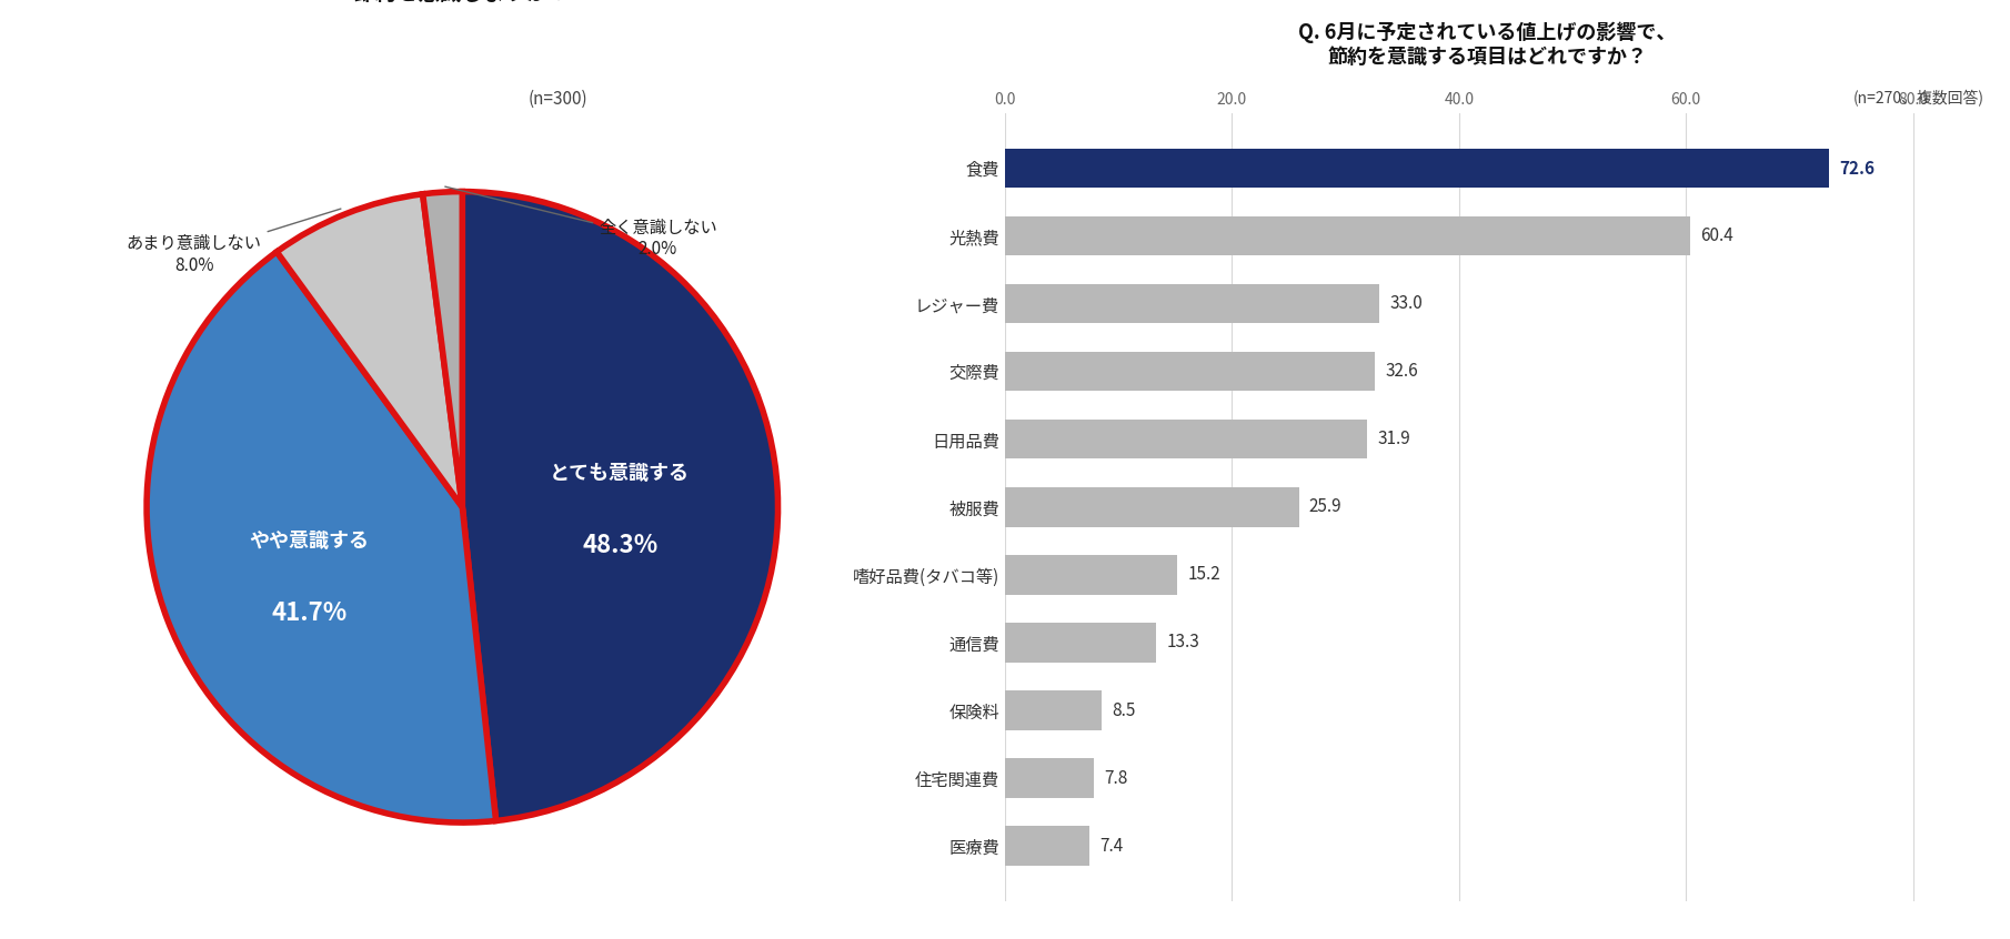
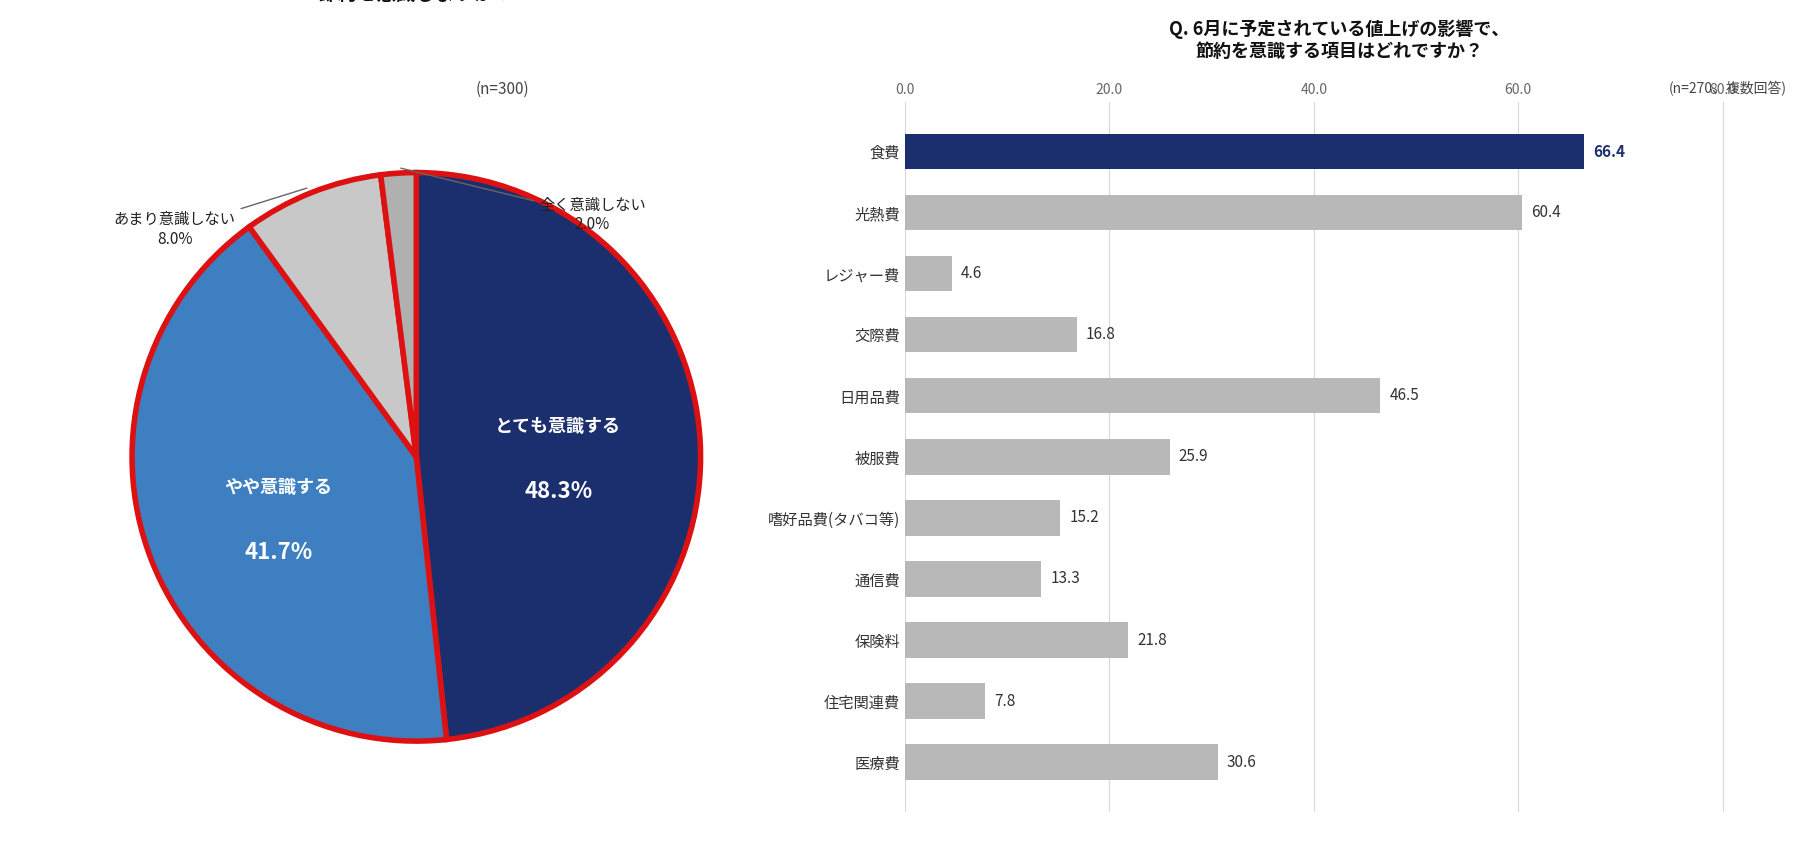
食費: 72.6 -> 66.4
レジャー費: 33.0 -> 4.6
交際費: 32.6 -> 16.8
日用品費: 31.9 -> 46.5
保険料: 8.5 -> 21.8
医療費: 7.4 -> 30.6
